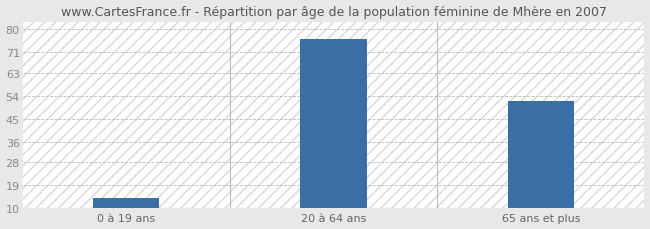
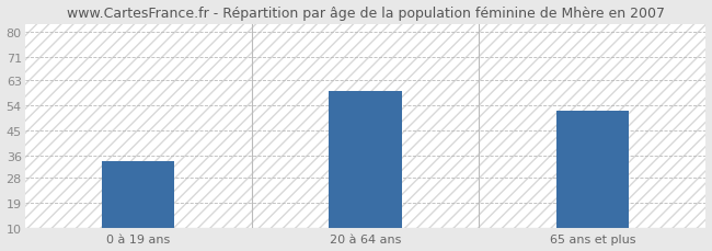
0 à 19 ans: 14 -> 34
20 à 64 ans: 76 -> 59
